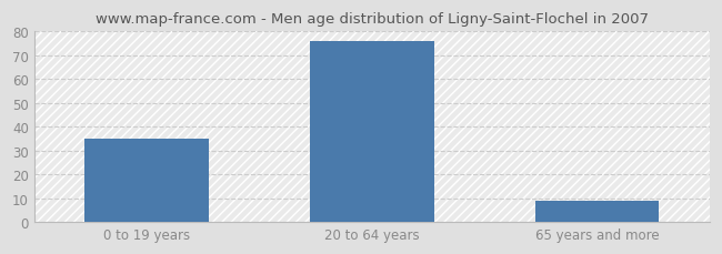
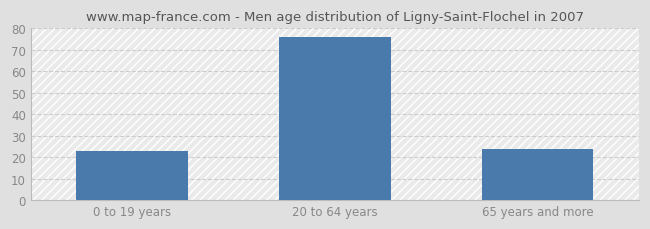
0 to 19 years: 35 -> 23
65 years and more: 9 -> 24
